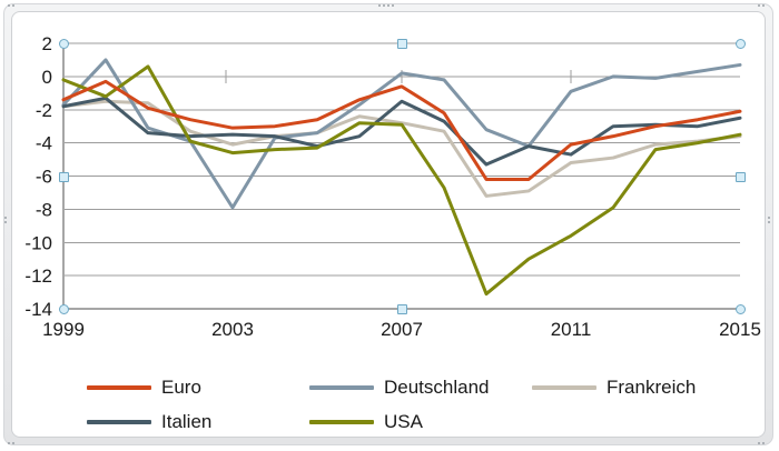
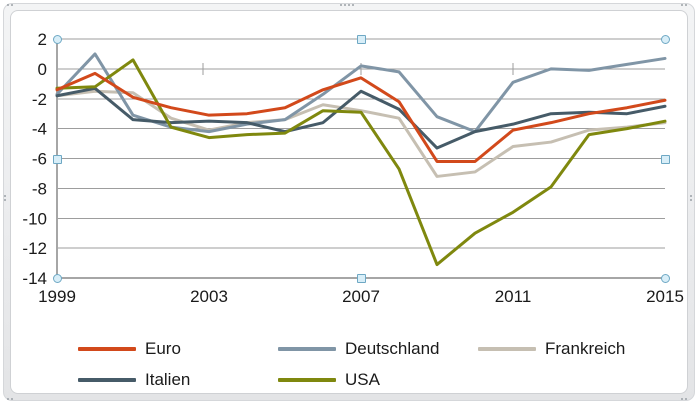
USA/1999: -0.2 -> -1.3
Deutschland/2003: -7.9 -> -4.2
Italien/2011: -4.7 -> -3.7
